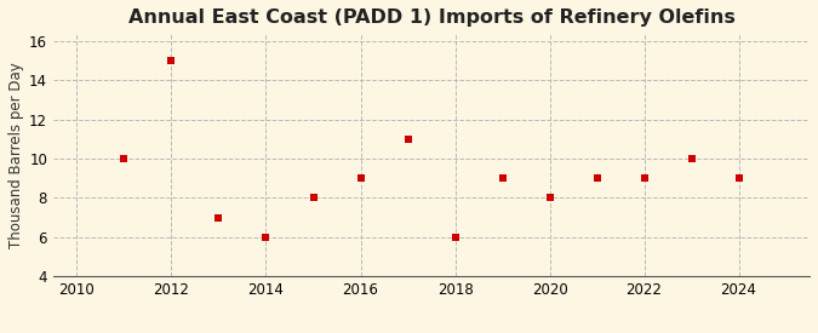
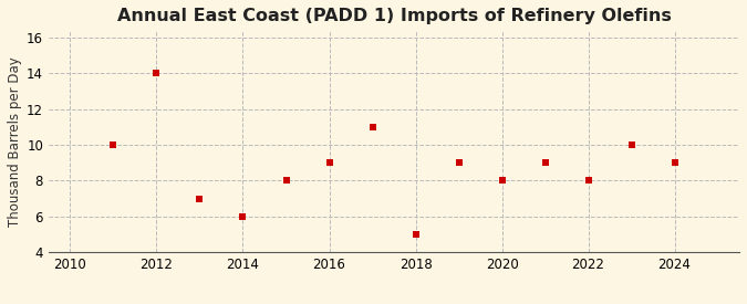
2012: 15 -> 14
2018: 6 -> 5
2022: 9 -> 8
